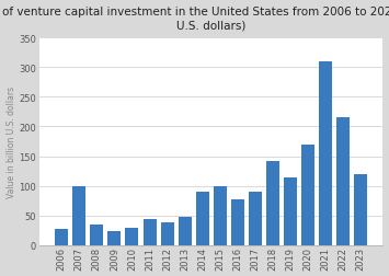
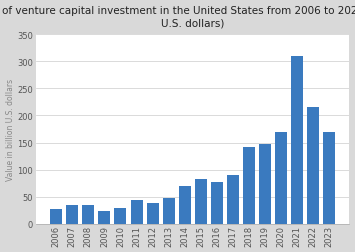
2007: 100 -> 35
2014: 90 -> 70
2015: 100 -> 82
2019: 114 -> 147
2023: 120 -> 170
